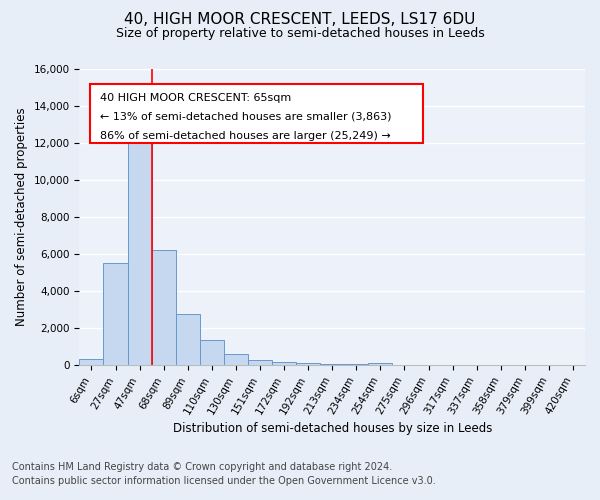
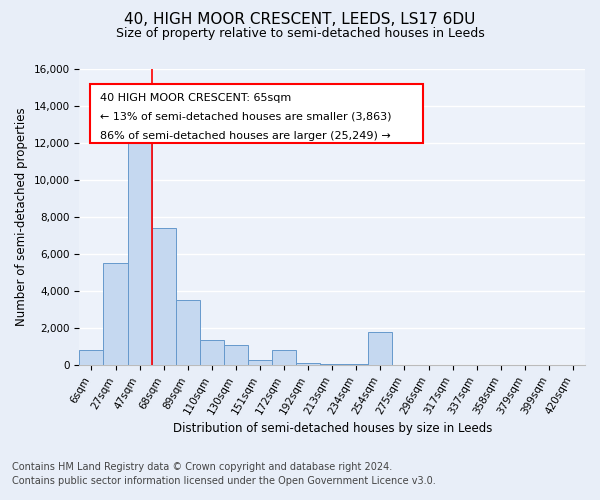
6sqm: 300 -> 800
68sqm: 6,200 -> 7,400
89sqm: 2,800 -> 3,500
130sqm: 600 -> 1,100
172sqm: 200 -> 800
254sqm: 100 -> 1,800
